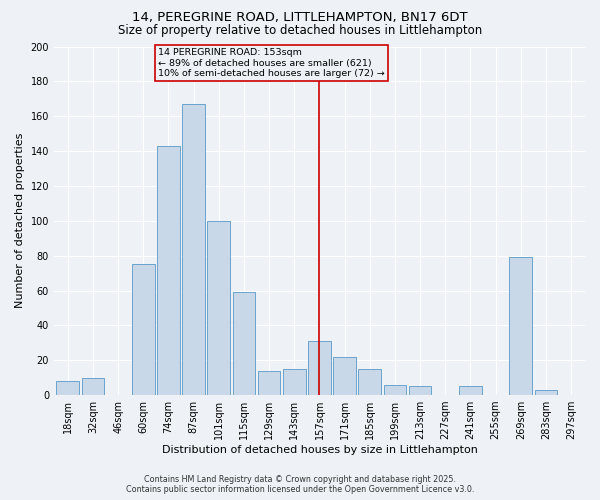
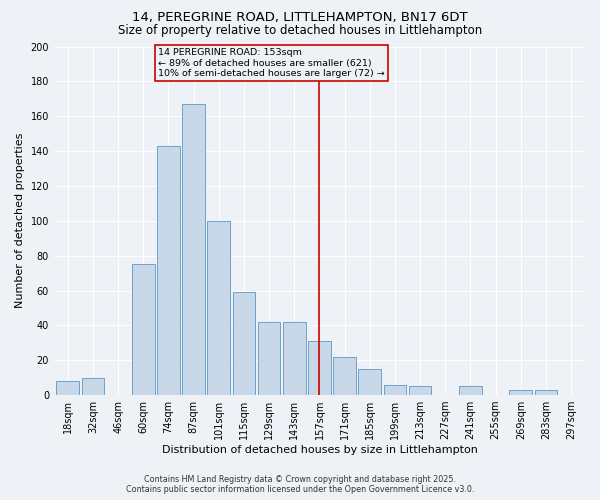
129sqm: 14 -> 42
143sqm: 15 -> 42
269sqm: 79 -> 3
